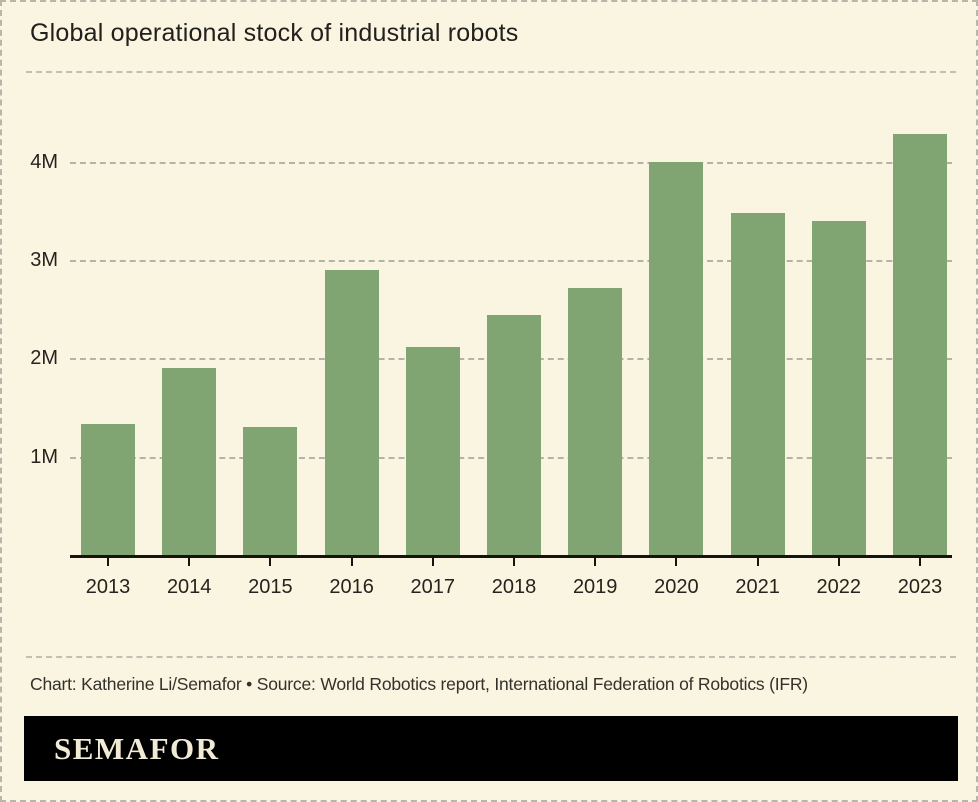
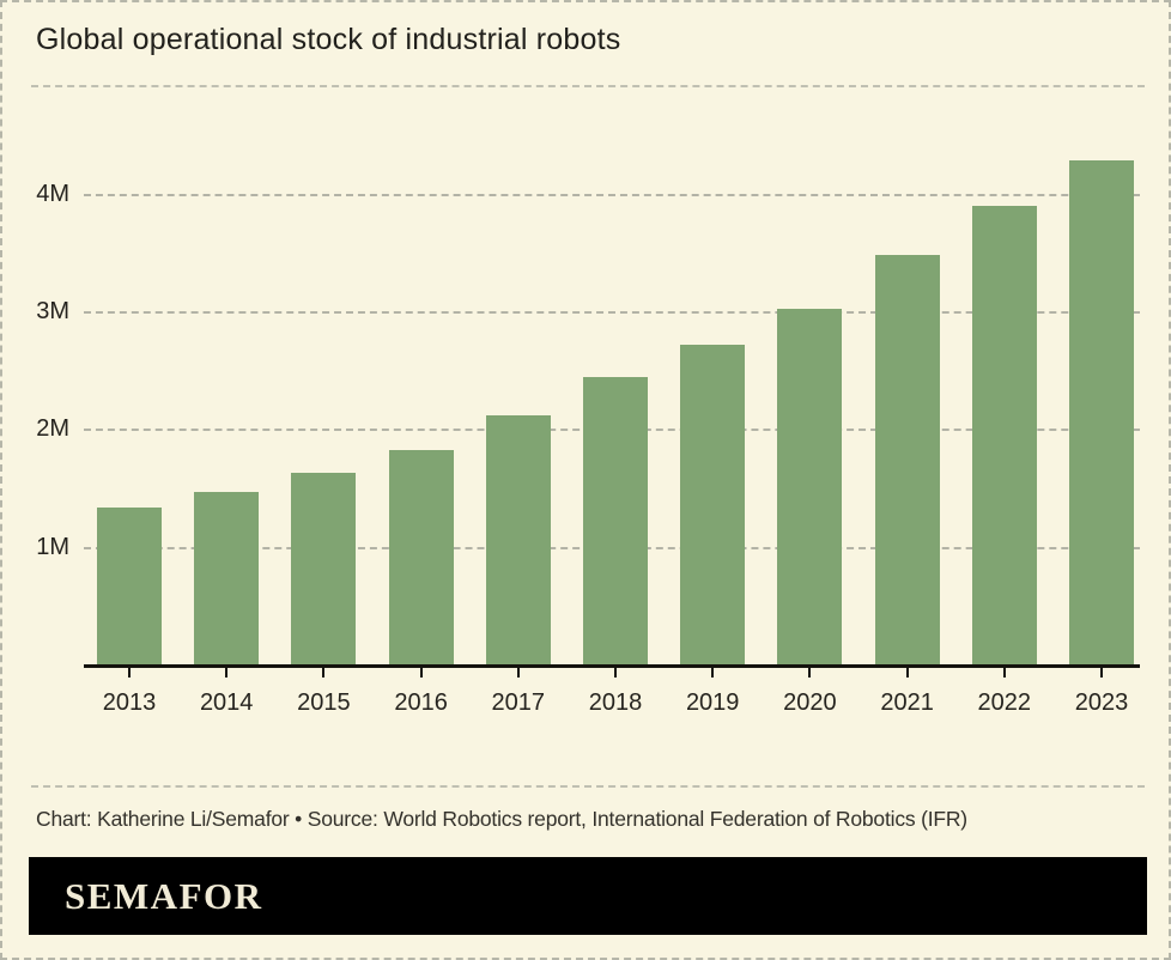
2014: 1.9M -> 1.5M
2015: 1.3M -> 1.6M
2016: 2.9M -> 1.8M
2020: 4.0M -> 3.0M
2022: 3.4M -> 3.9M
